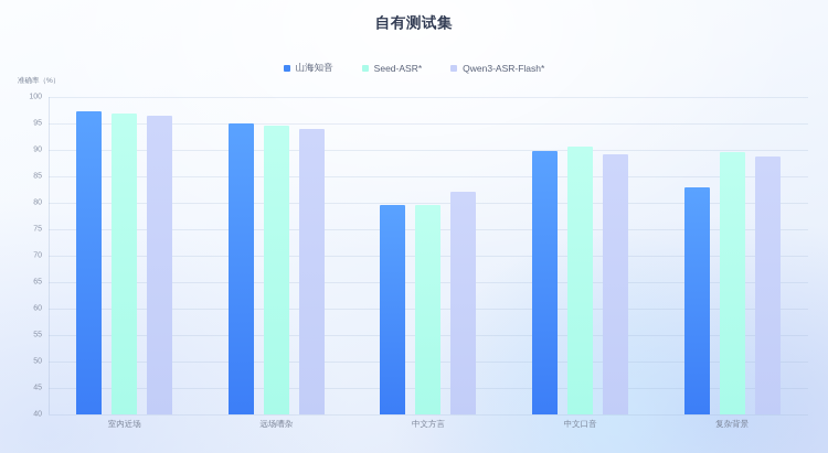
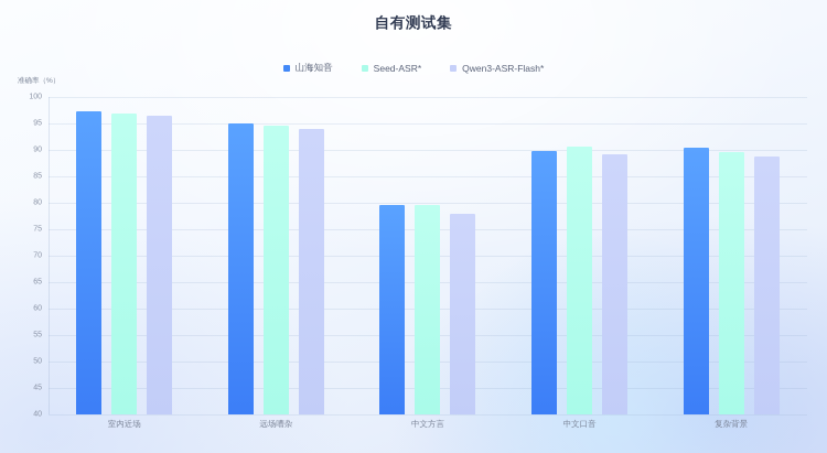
Qwen3-ASR-Flash*/中文方言: 82 -> 78
山海知音/复杂背景: 83 -> 90
